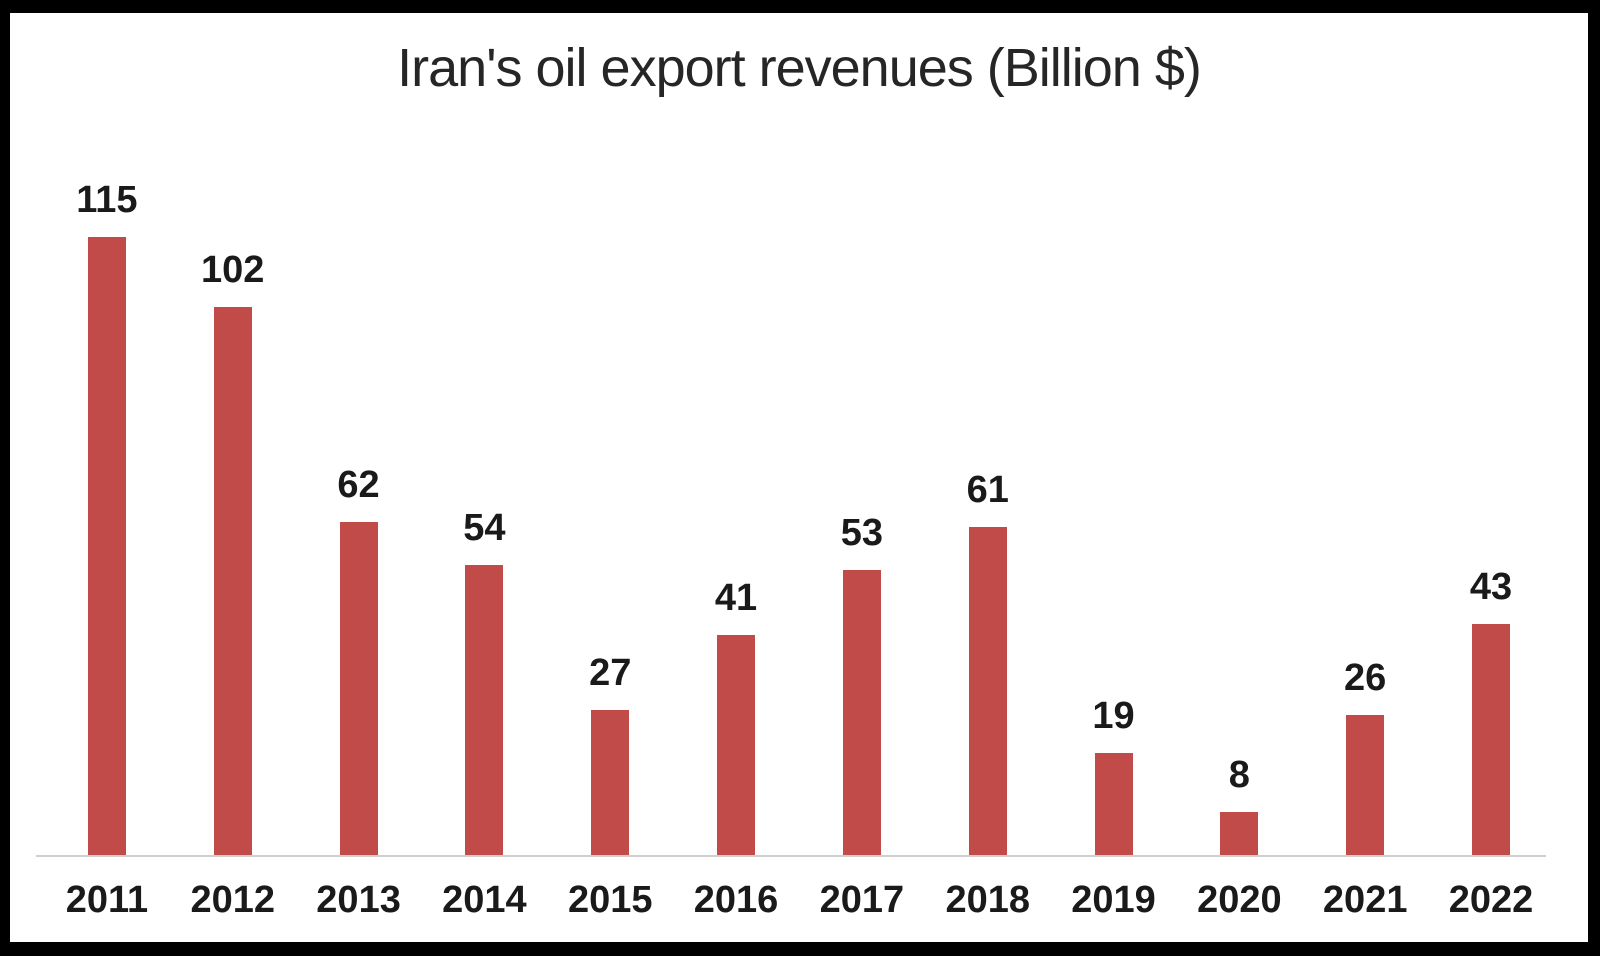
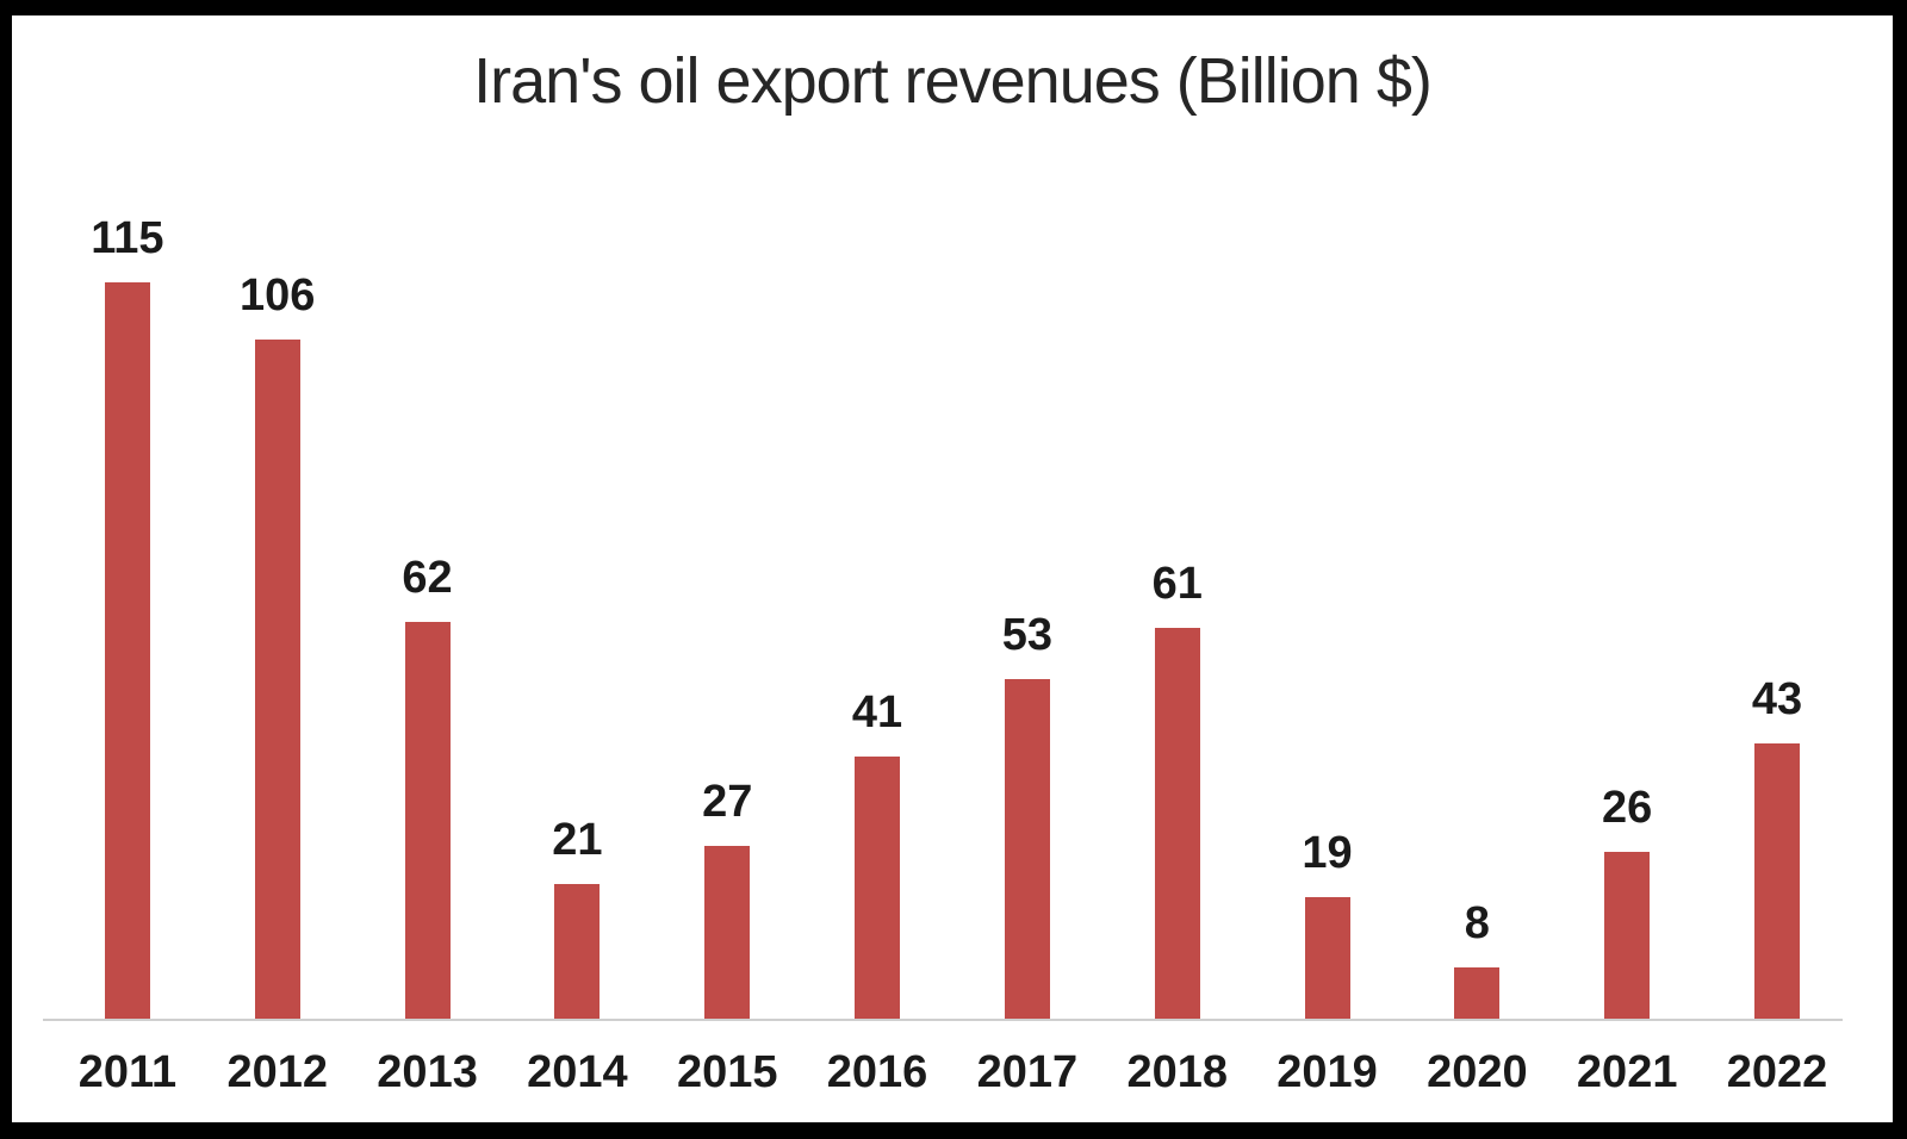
2012: 102 -> 106
2014: 54 -> 21
